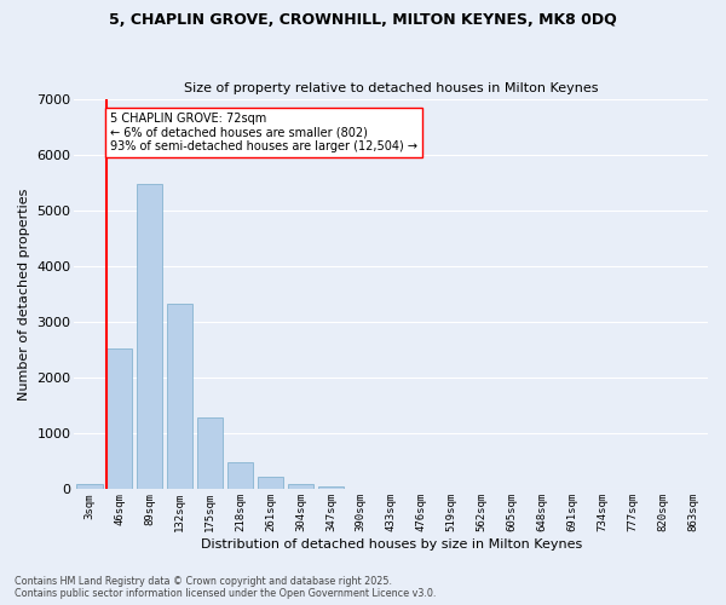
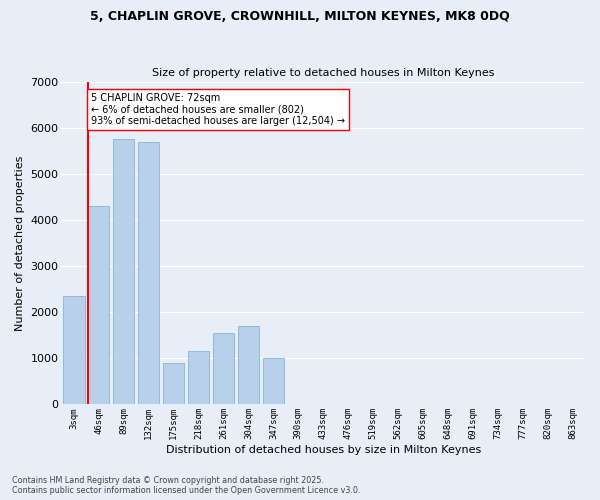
3sqm: 100 -> 2350
46sqm: 2520 -> 4300
89sqm: 5480 -> 5750
132sqm: 3320 -> 5700
175sqm: 1290 -> 900
218sqm: 490 -> 1150
261sqm: 220 -> 1550
304sqm: 100 -> 1700
347sqm: 40 -> 1000
